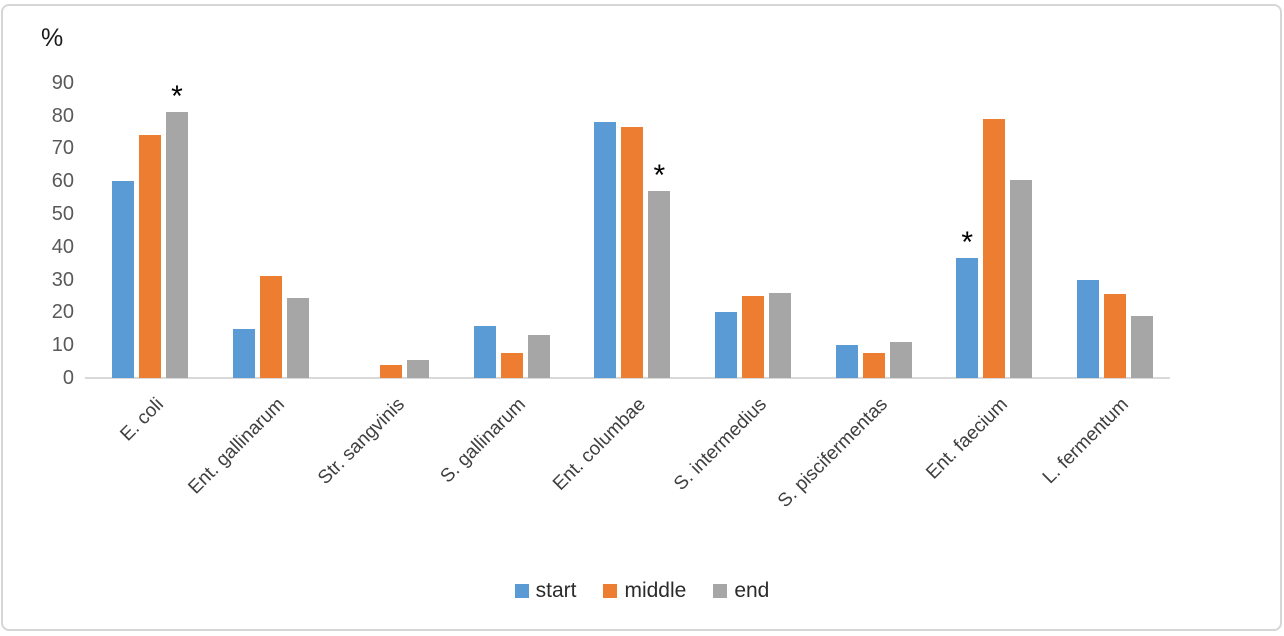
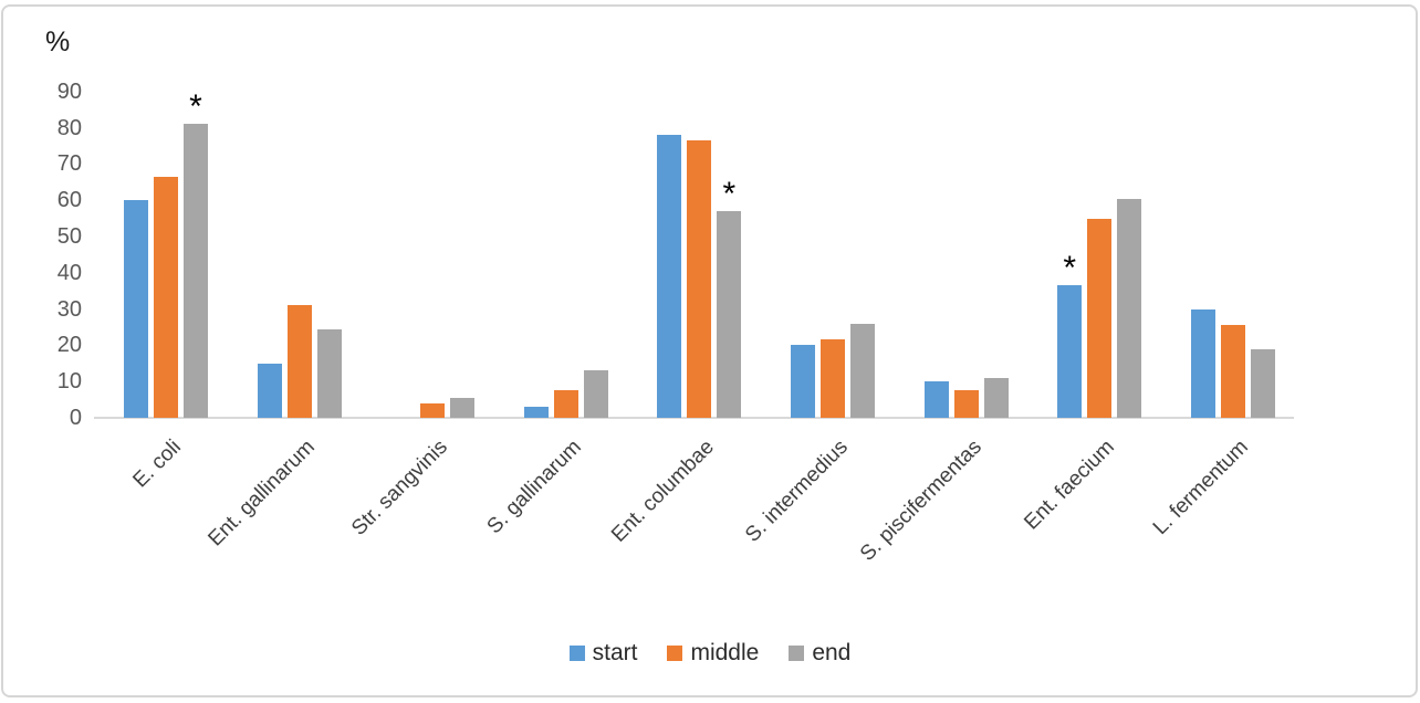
middle/E. coli: 74 -> 66
start/S. gallinarum: 16 -> 3
middle/S. intermedius: 25 -> 22
middle/Ent. faecium: 79 -> 55
